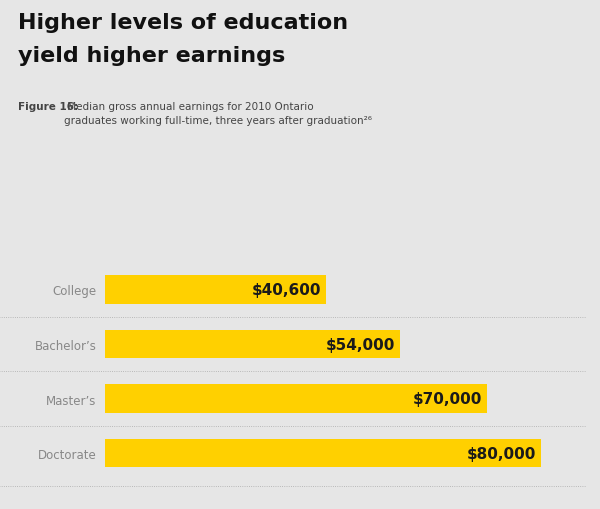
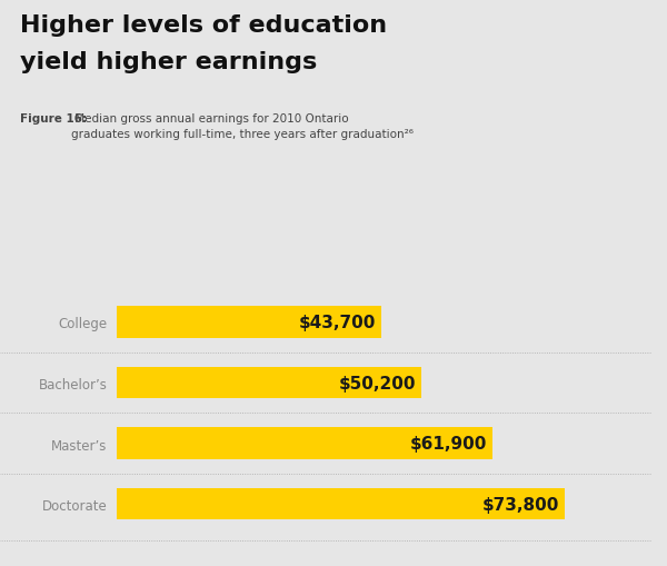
College: $40,600 -> $43,700
Bachelor’s: $54,000 -> $50,200
Master’s: $70,000 -> $61,900
Doctorate: $80,000 -> $73,800
